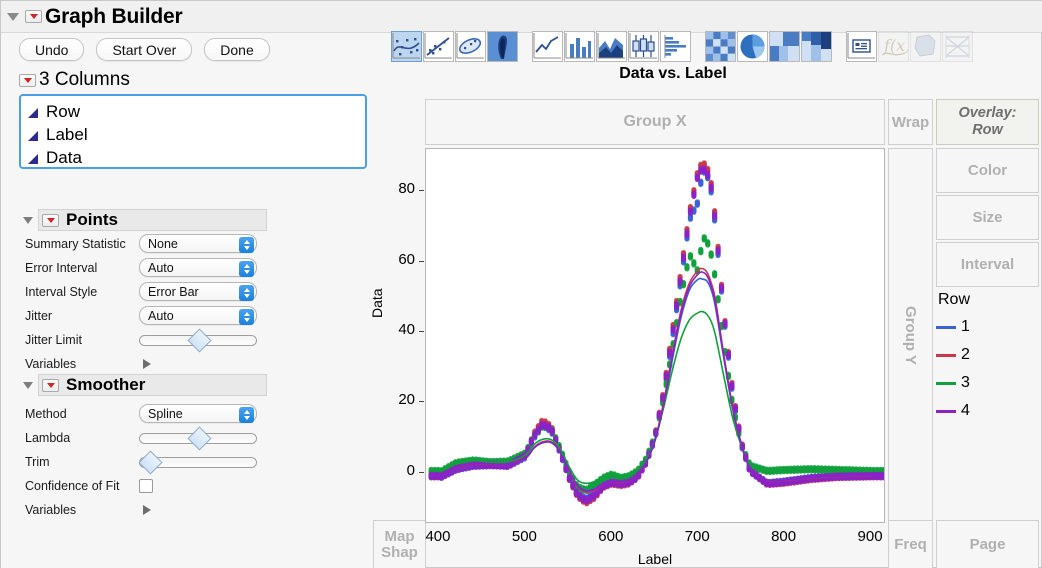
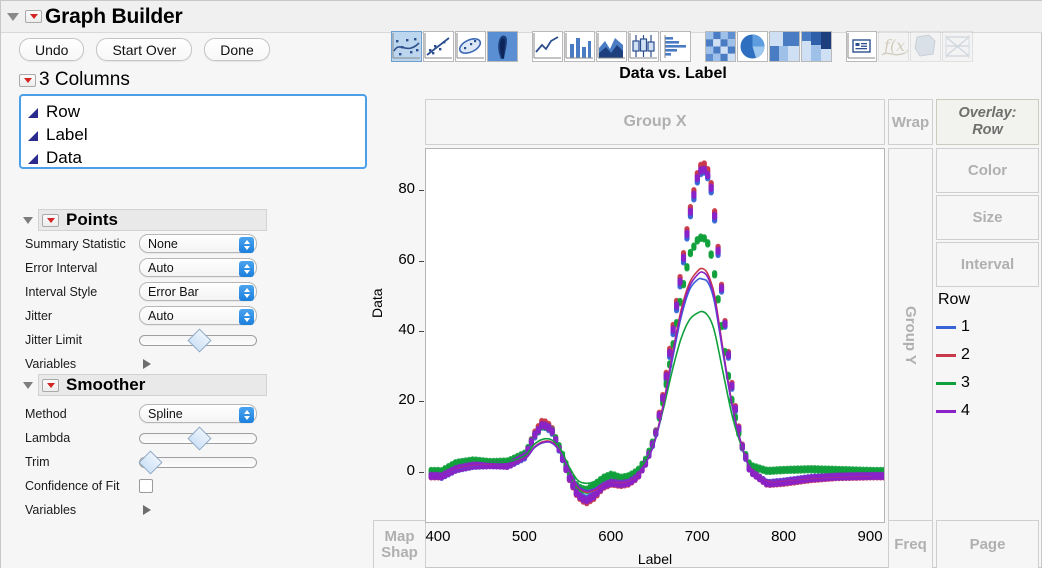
1/700: 77 -> 84
3/700: 57 -> 66
